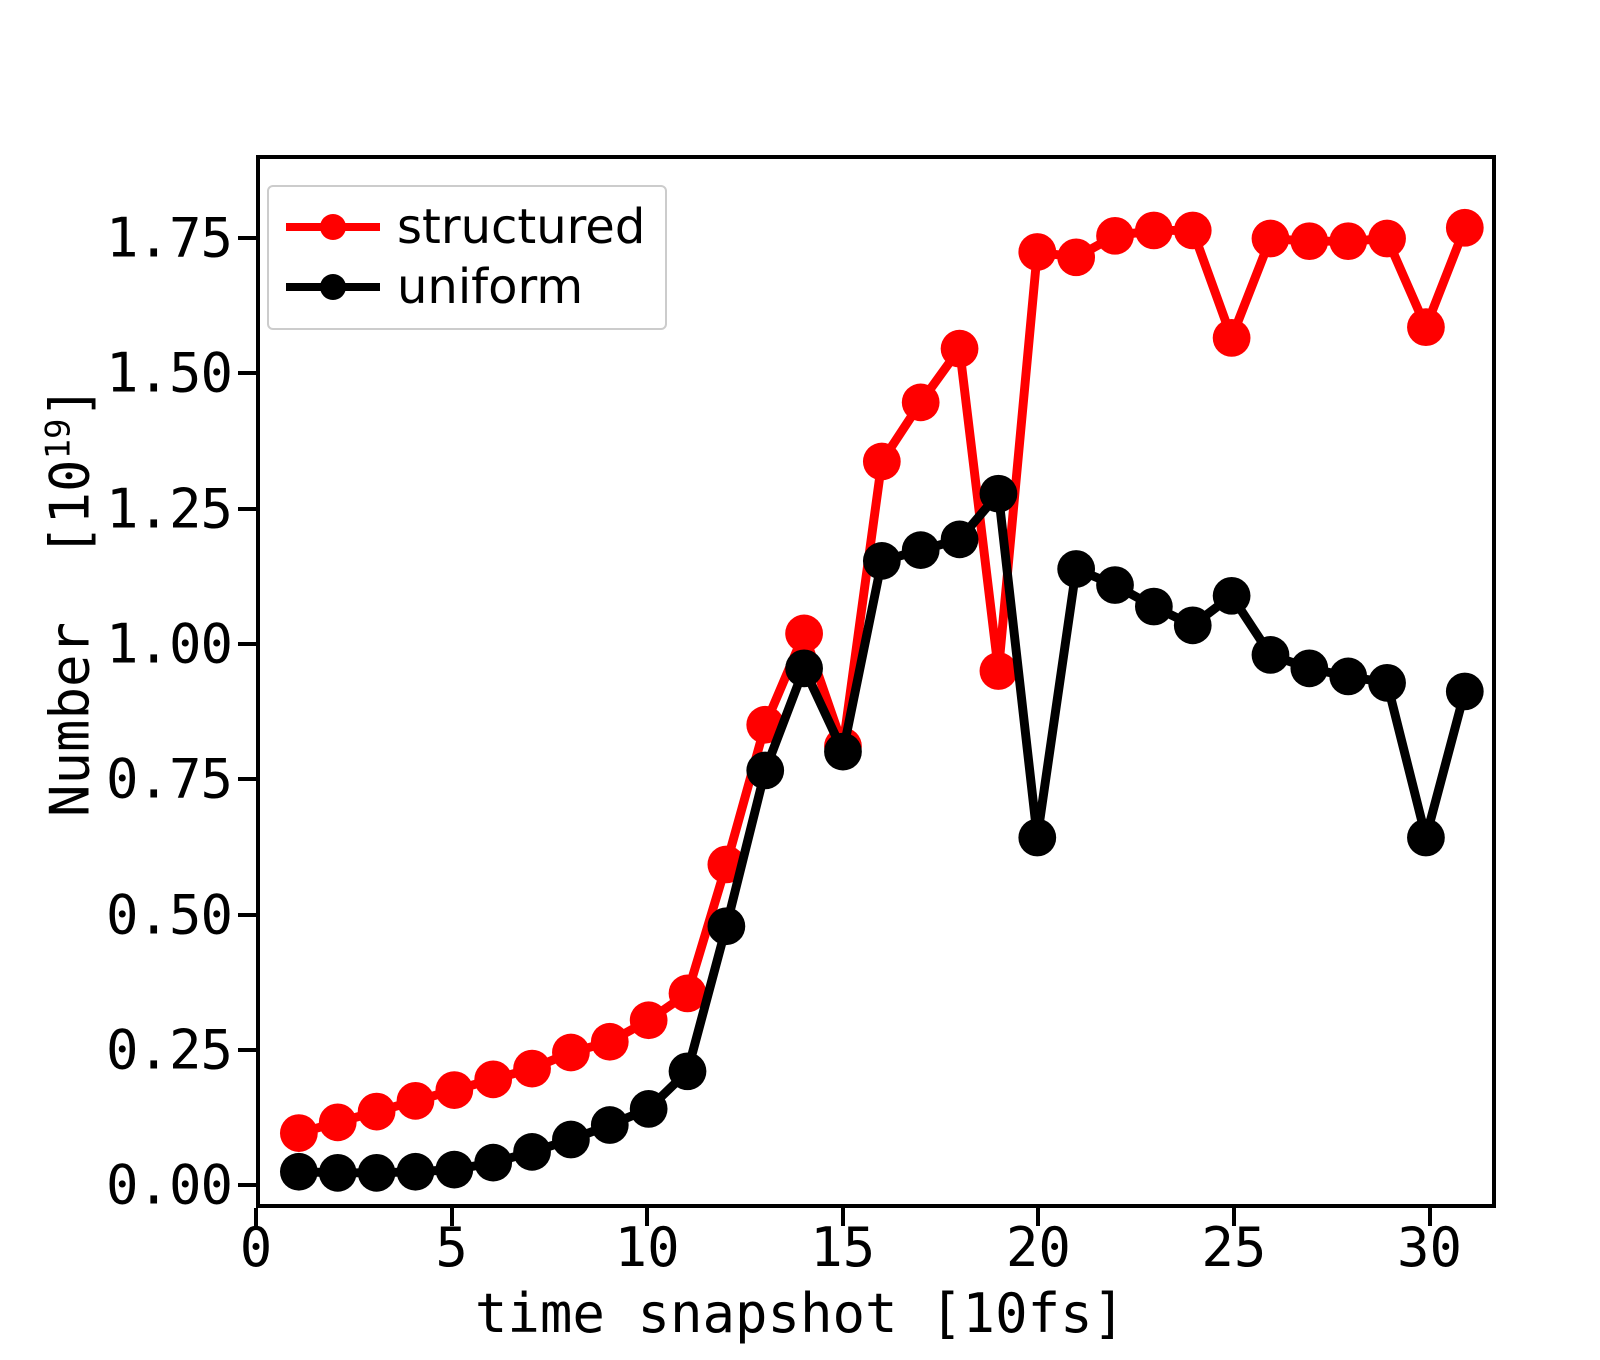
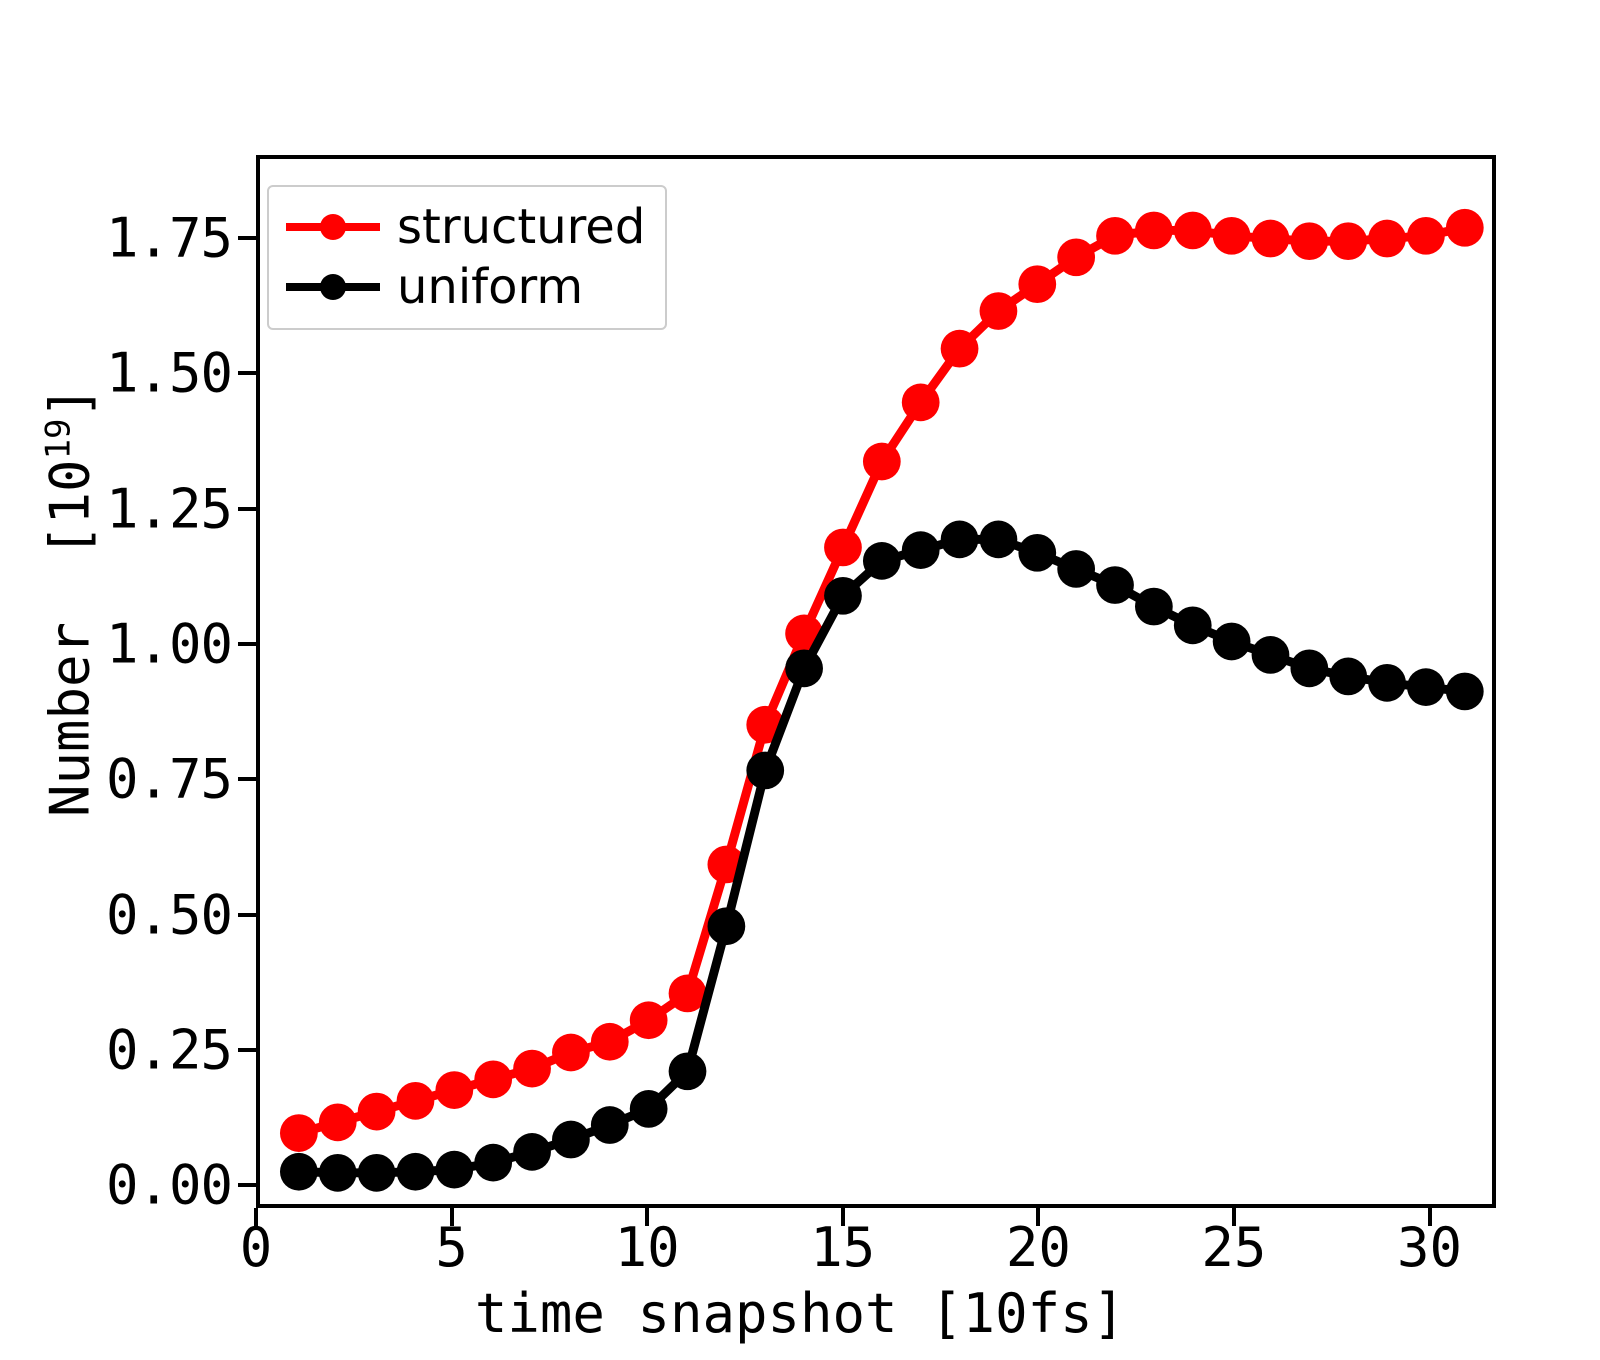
structured/15: 0.81 -> 1.18
uniform/15: 0.80 -> 1.09
structured/19: 0.95 -> 1.62
uniform/19: 1.28 -> 1.20
structured/20: 1.73 -> 1.67
uniform/20: 0.64 -> 1.17
structured/25: 1.57 -> 1.76
uniform/25: 1.09 -> 1.00
structured/30: 1.59 -> 1.76
uniform/30: 0.64 -> 0.92
